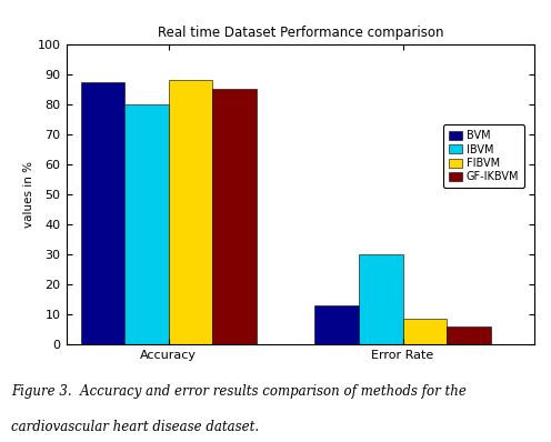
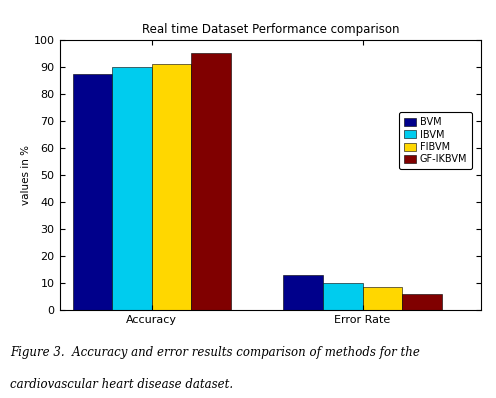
IBVM/Accuracy: 80 -> 90
FIBVM/Accuracy: 88.0 -> 91.0
GF-IKBVM/Accuracy: 85 -> 95
IBVM/Error Rate: 30 -> 10
